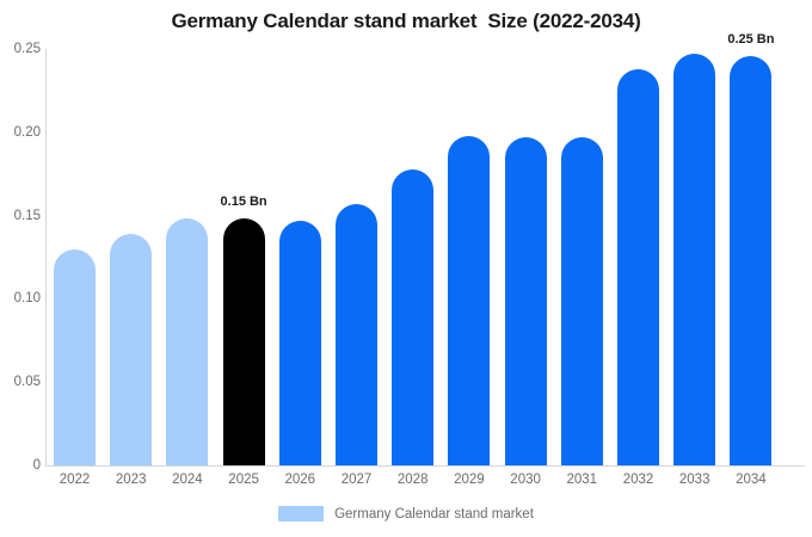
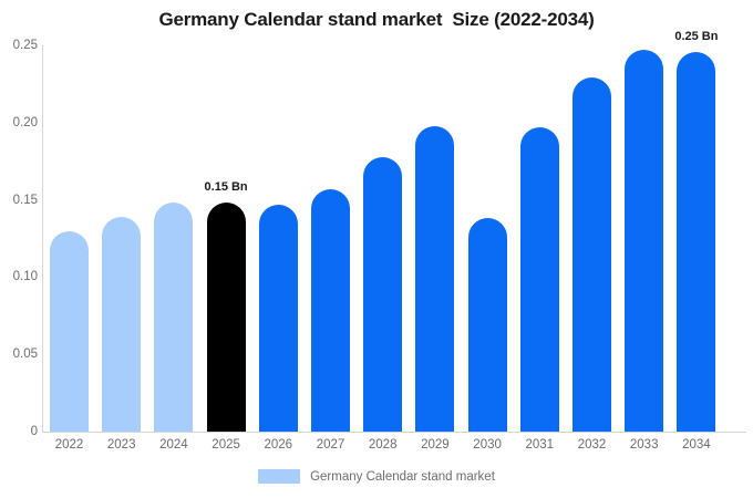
2030: 0.197 -> 0.138
2032: 0.238 -> 0.229
